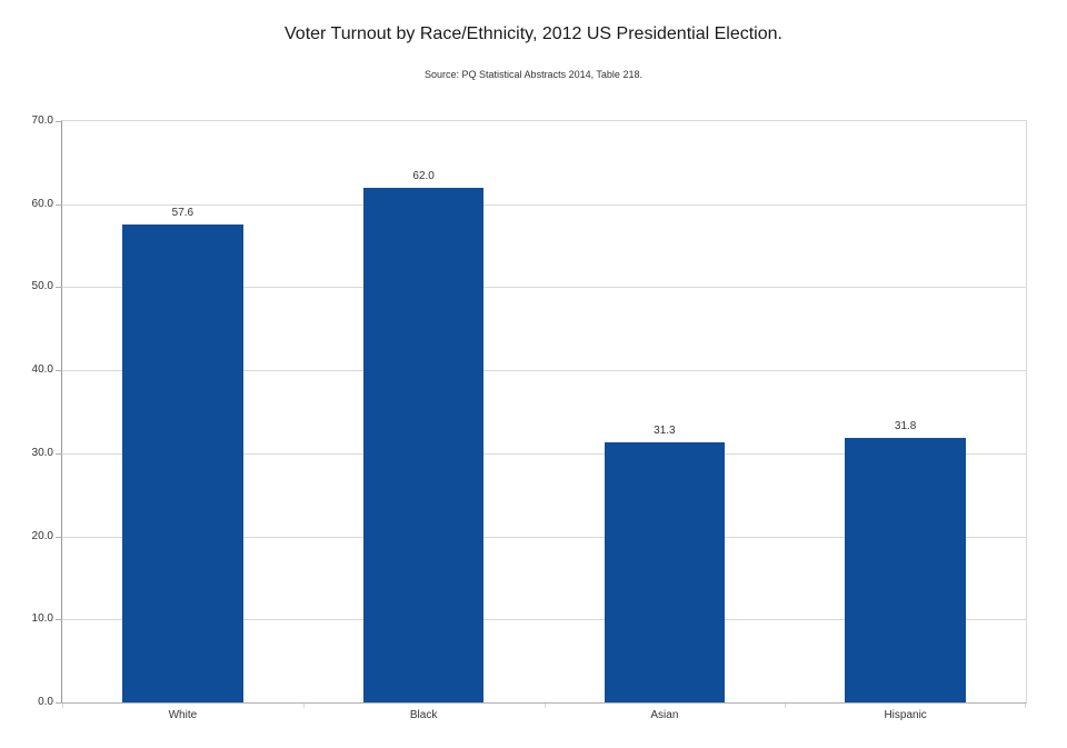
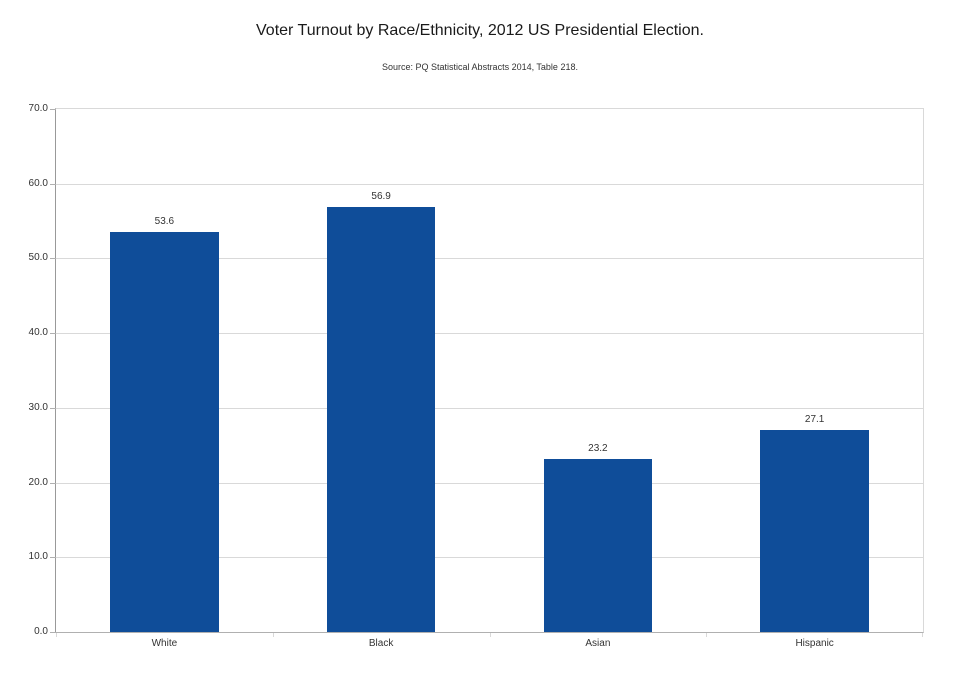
White: 57.6 -> 53.6
Black: 62.0 -> 56.9
Asian: 31.3 -> 23.2
Hispanic: 31.8 -> 27.1
